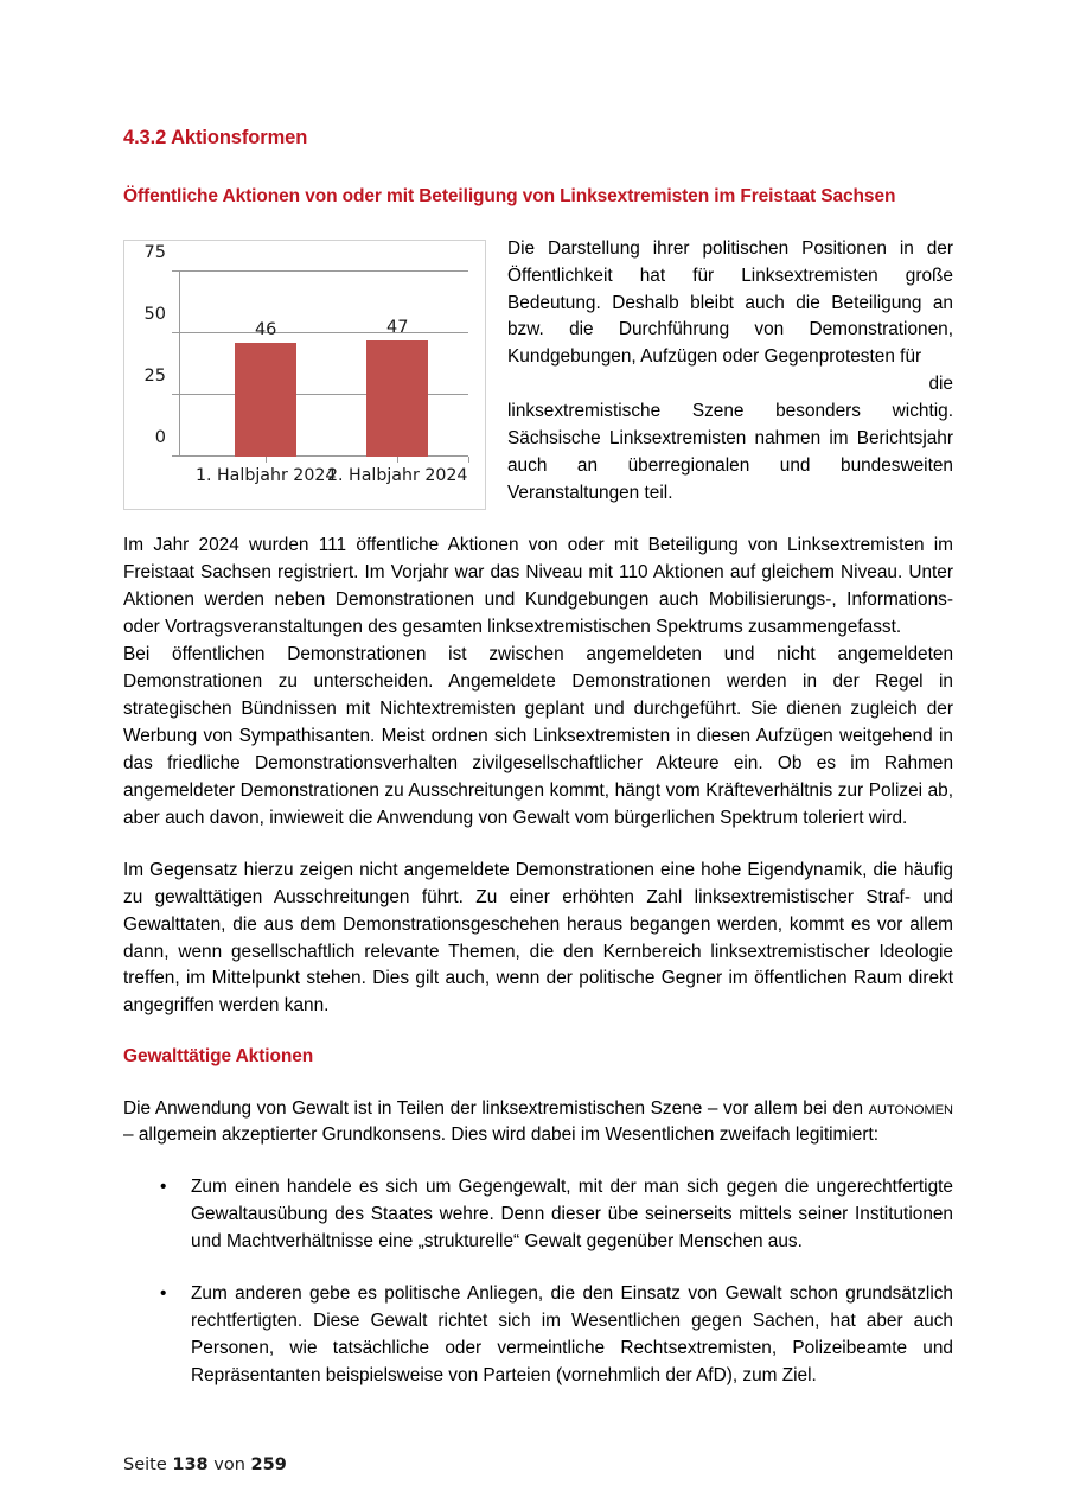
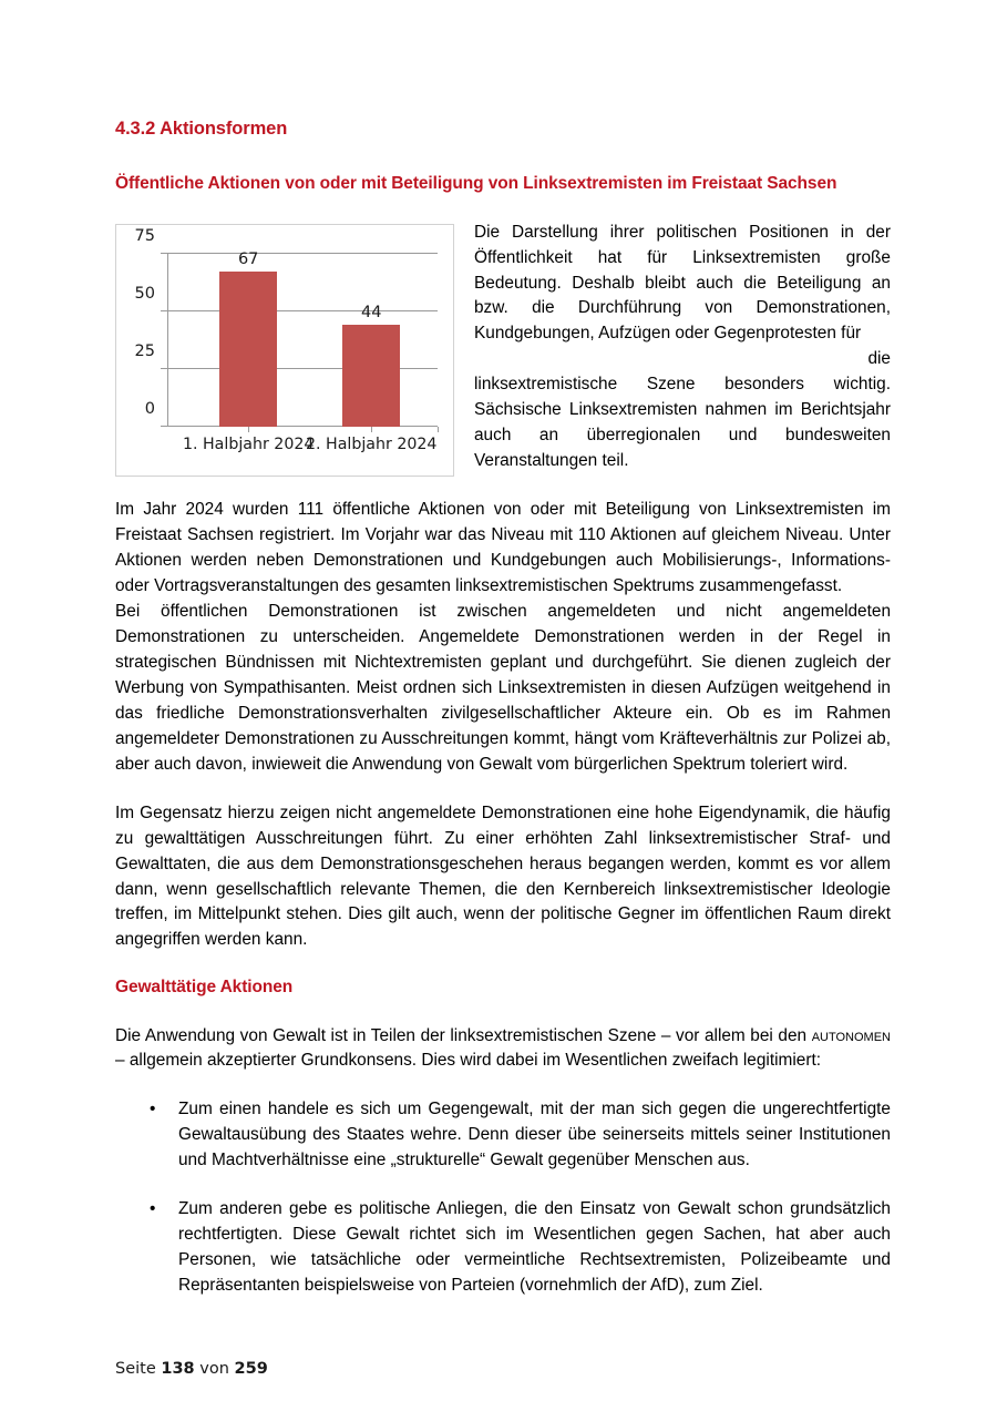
1. Halbjahr 2024: 46 -> 67
2. Halbjahr 2024: 47 -> 44
